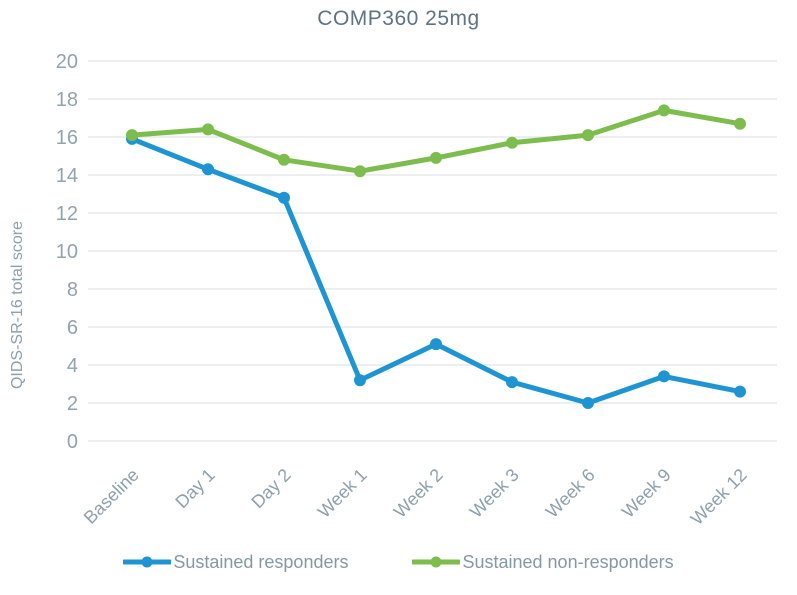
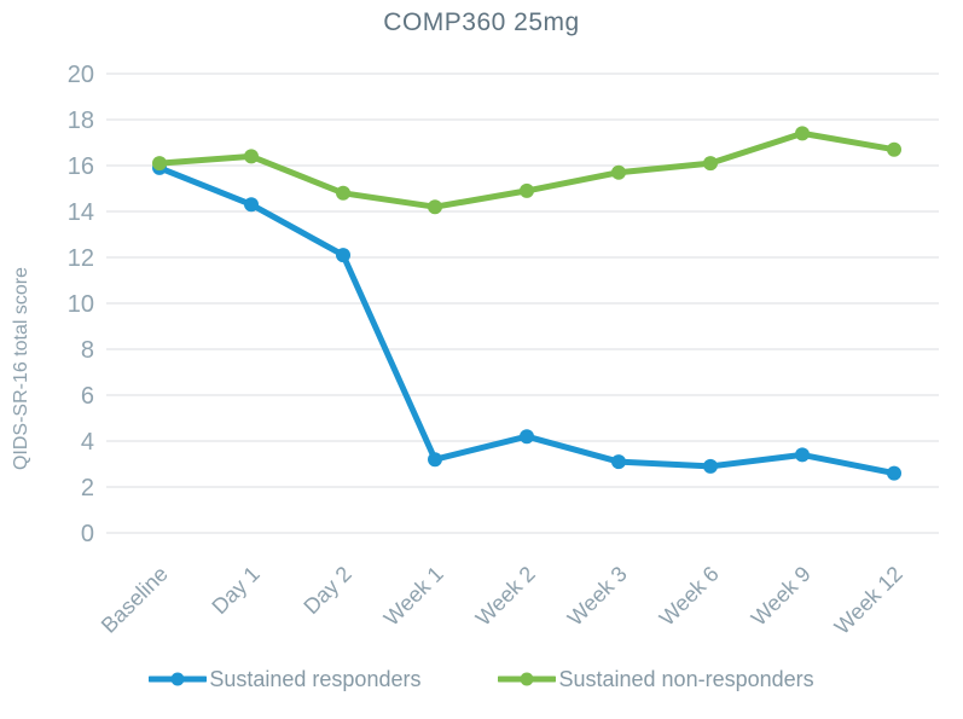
Sustained responders/Day 2: 12.8 -> 12.1
Sustained responders/Week 2: 5.1 -> 4.2
Sustained responders/Week 6: 2.0 -> 2.9
